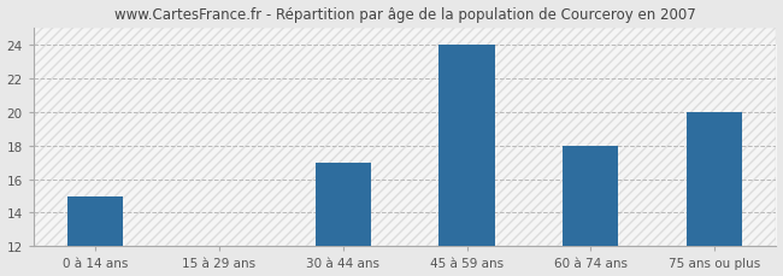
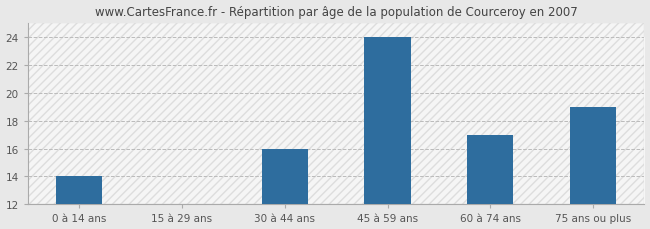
0 à 14 ans: 15 -> 14
30 à 44 ans: 17 -> 16
60 à 74 ans: 18 -> 17
75 ans ou plus: 20 -> 19
